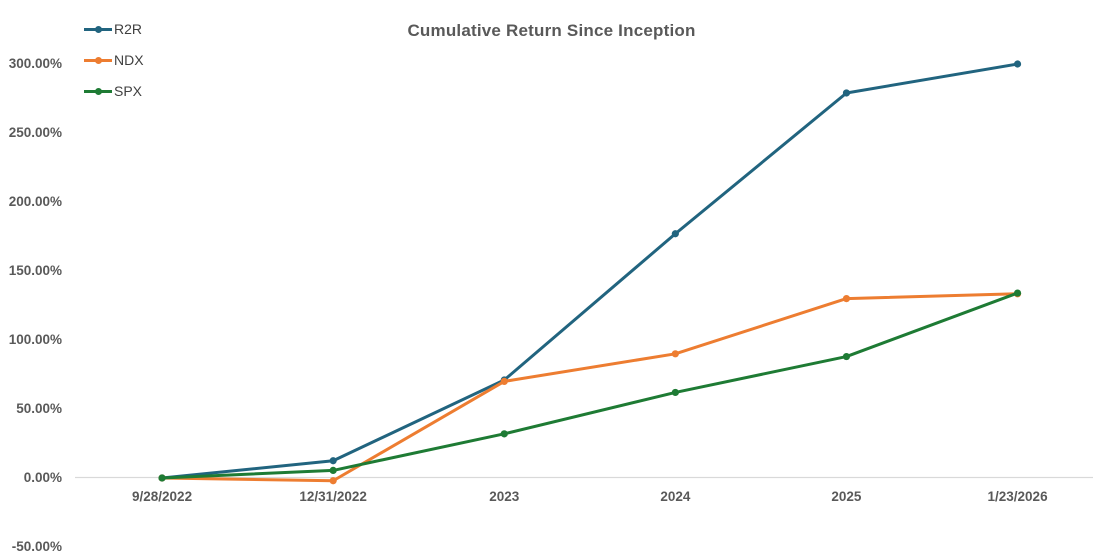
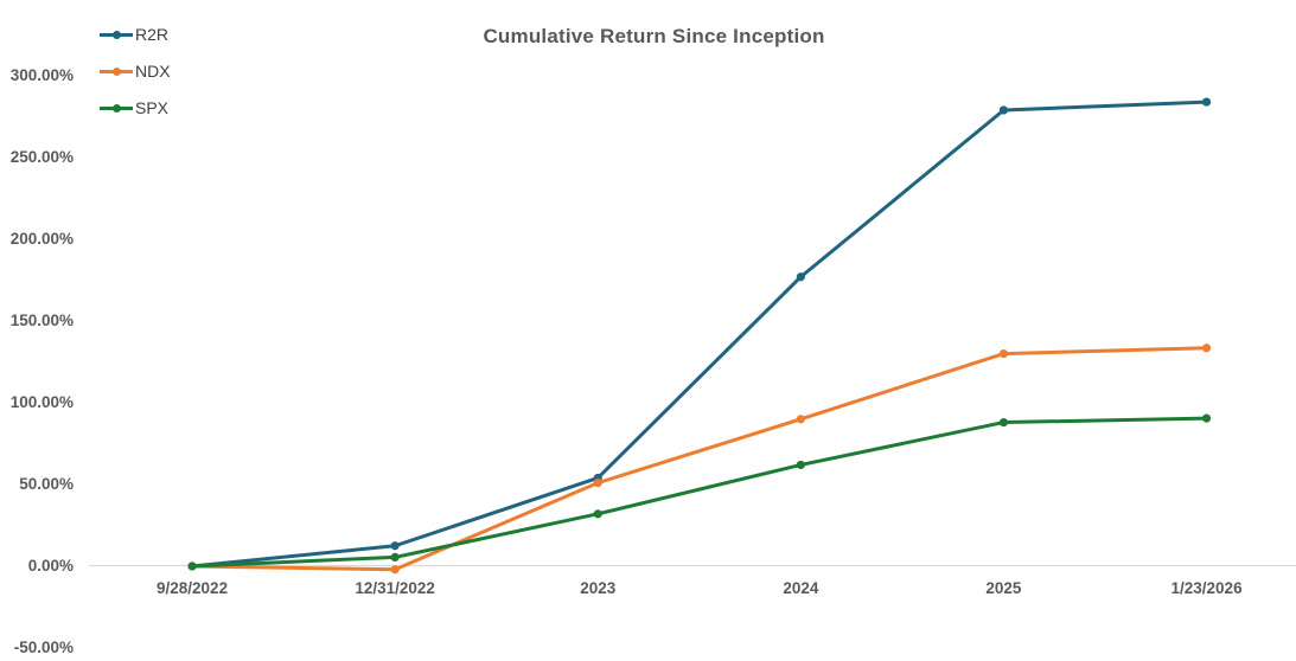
R2R/2023: 71% -> 54%
NDX/2023: 70% -> 51%
R2R/1/23/2026: 300% -> 284%
SPX/1/23/2026: 134% -> 90%
